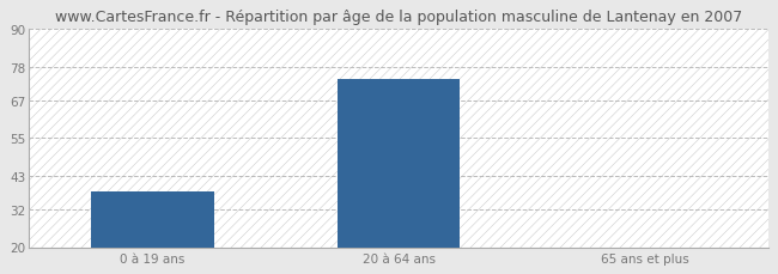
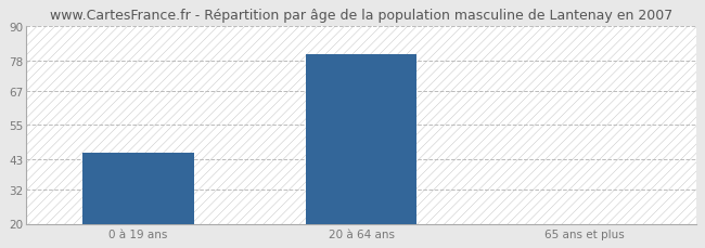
0 à 19 ans: 38 -> 45
20 à 64 ans: 74 -> 80
